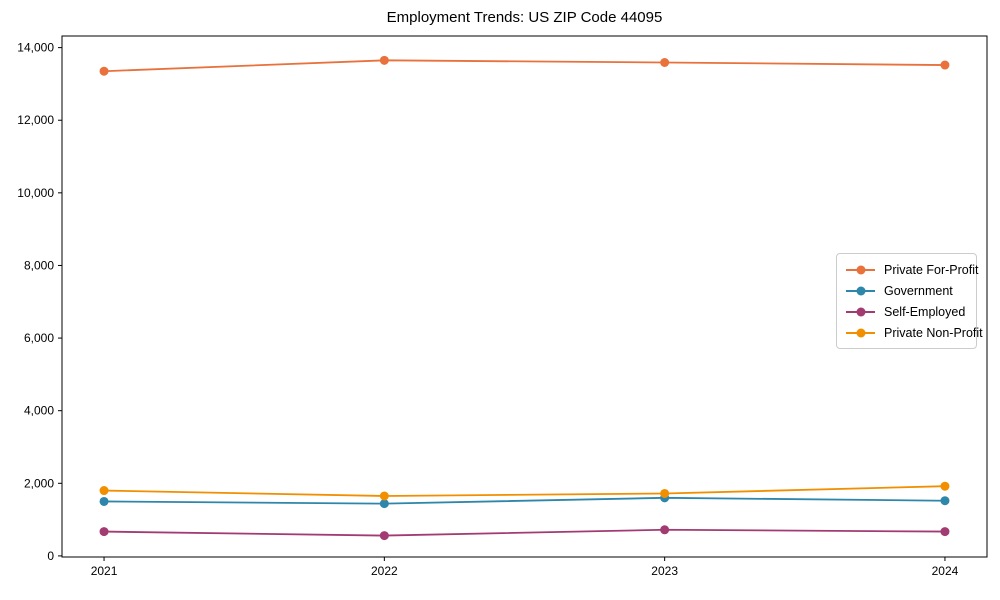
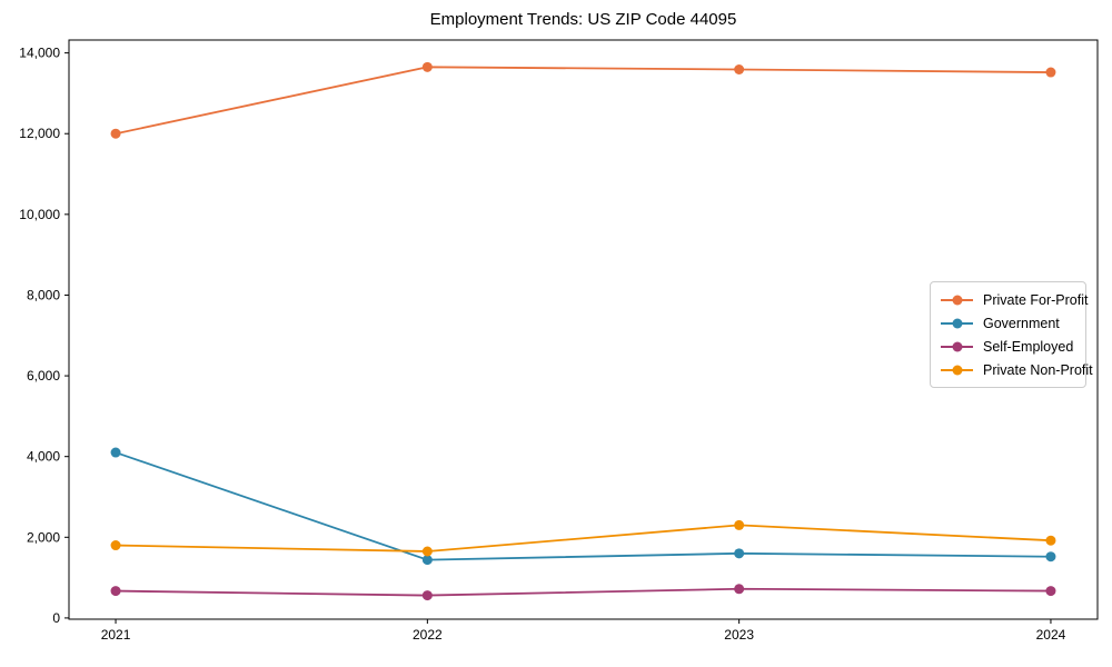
Private For-Profit/2021: 13400 -> 12000
Government/2021: 1500 -> 4100
Private Non-Profit/2023: 1700 -> 2300
